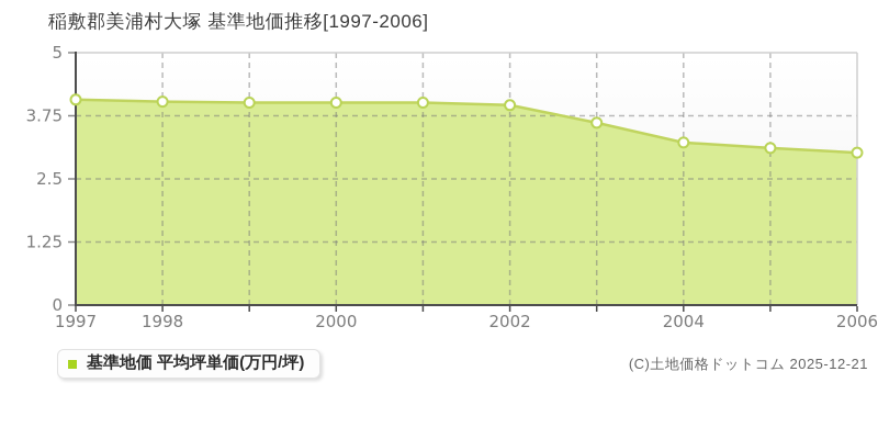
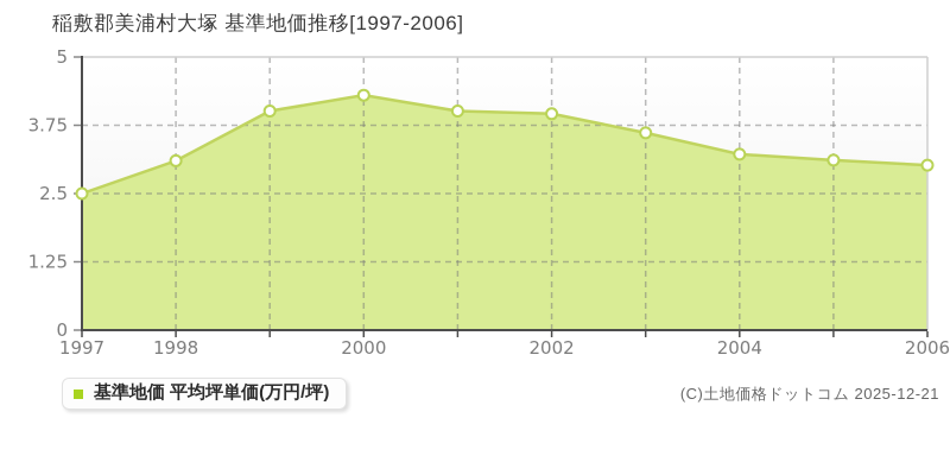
1997: 4.1 -> 2.5
1998: 4.0 -> 3.1
2000: 4.0 -> 4.3
